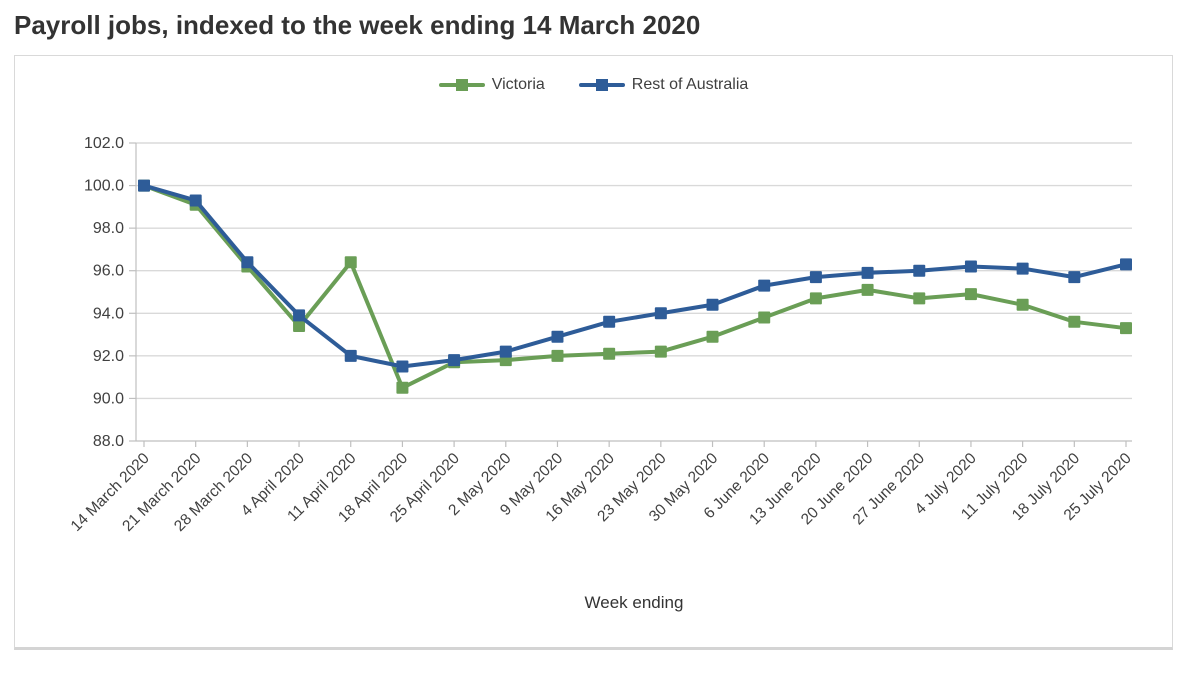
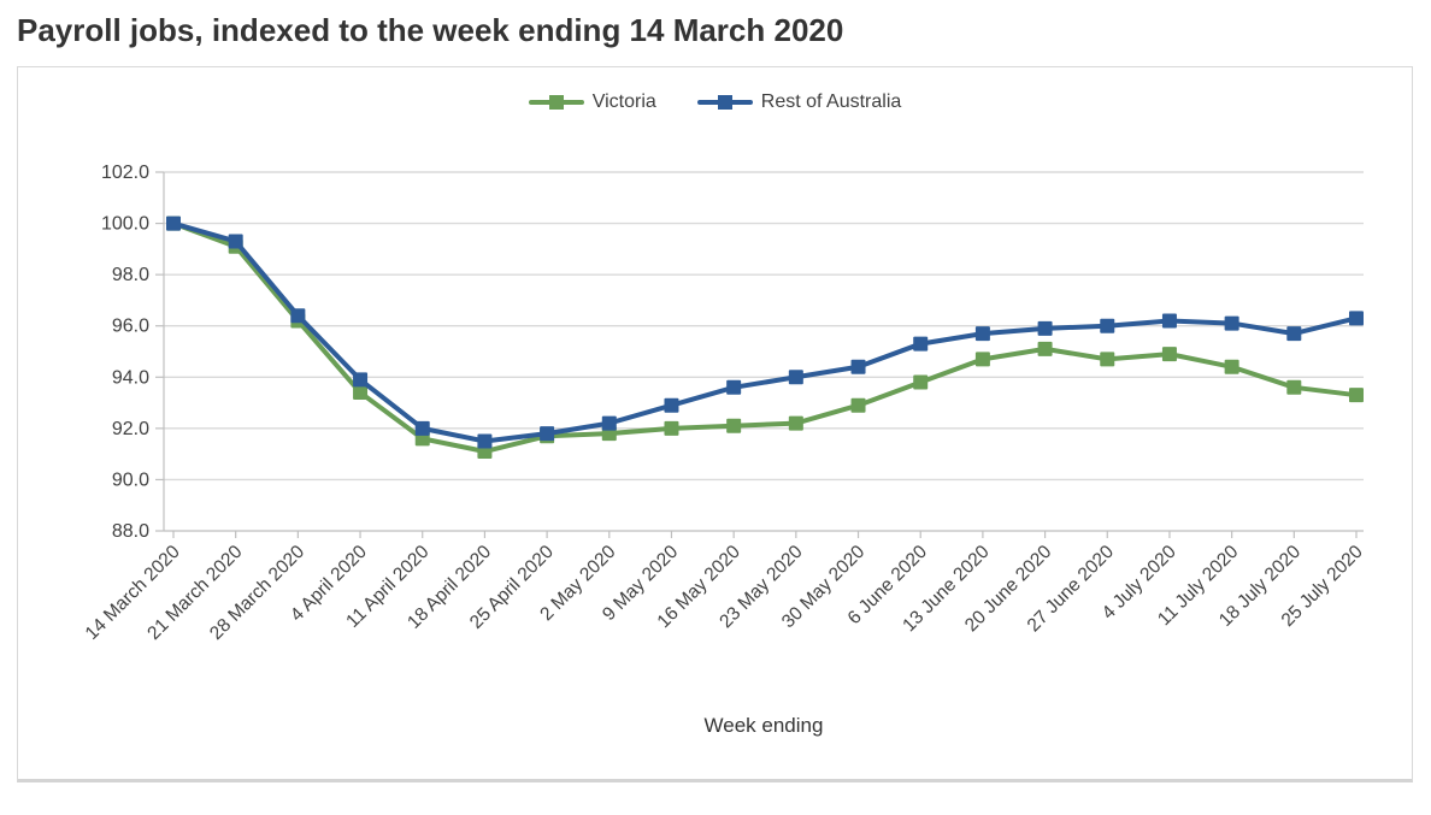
Victoria/11 April 2020: 96.4 -> 91.6
Victoria/18 April 2020: 90.5 -> 91.1
